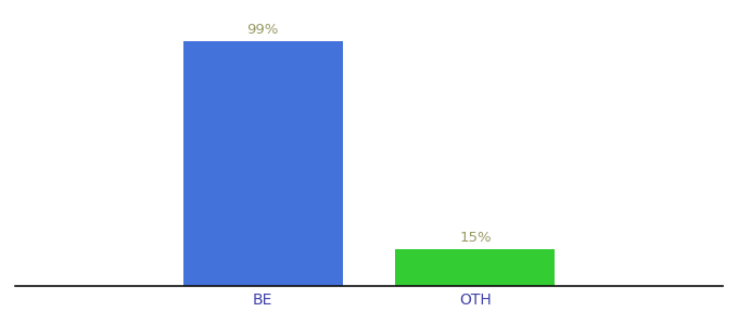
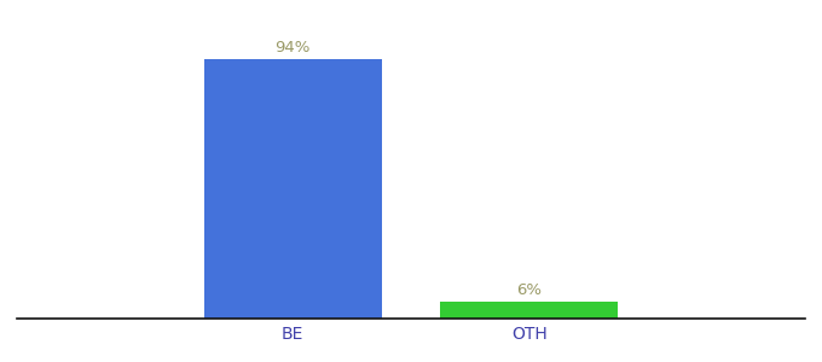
BE: 99% -> 94%
OTH: 15% -> 6%
